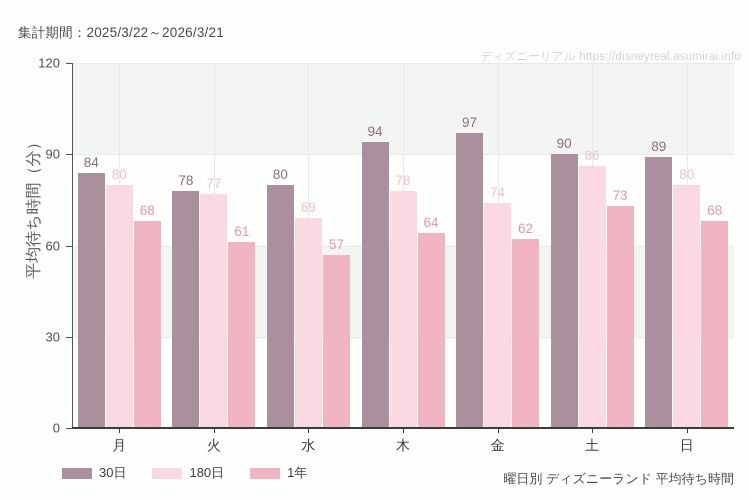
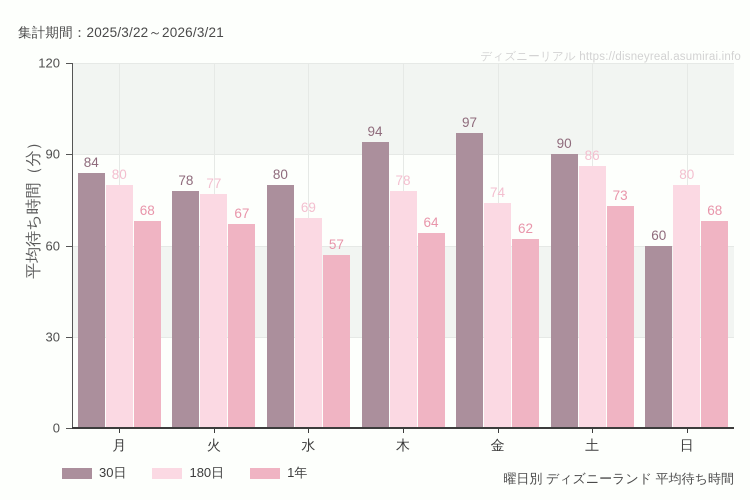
1年/火: 61 -> 67
30日/日: 89 -> 60
